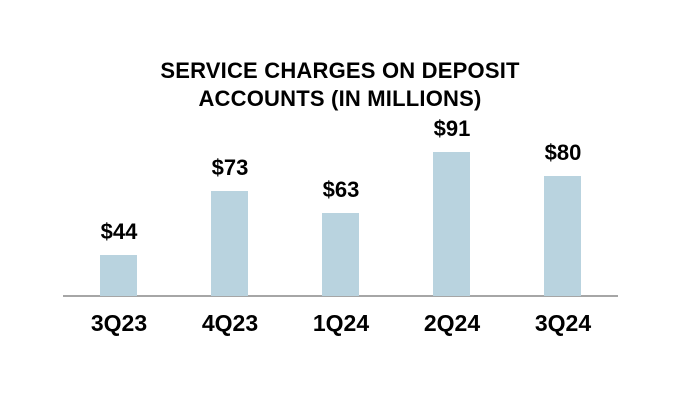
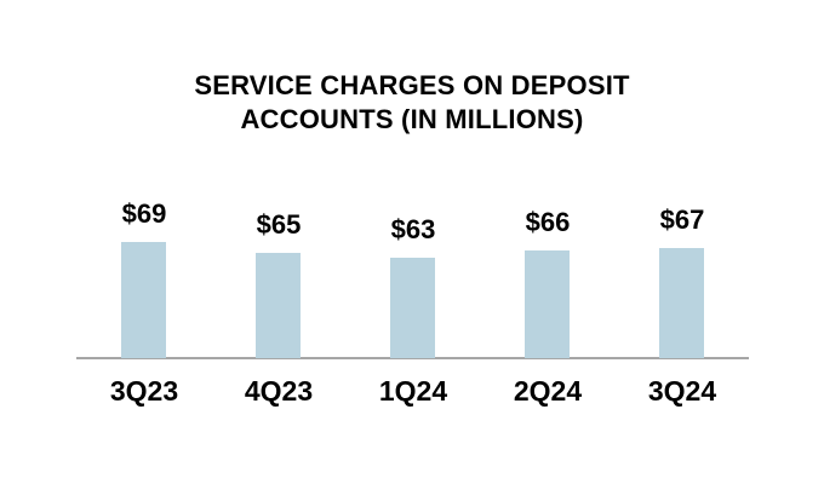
3Q23: $44 -> $69
4Q23: $73 -> $65
2Q24: $91 -> $66
3Q24: $80 -> $67
